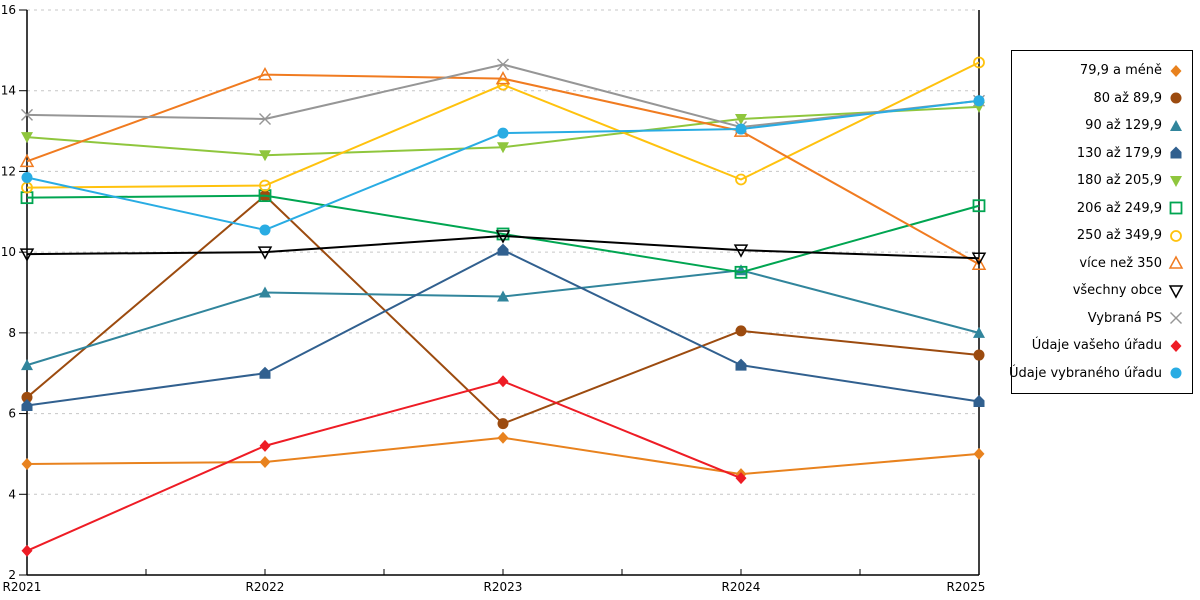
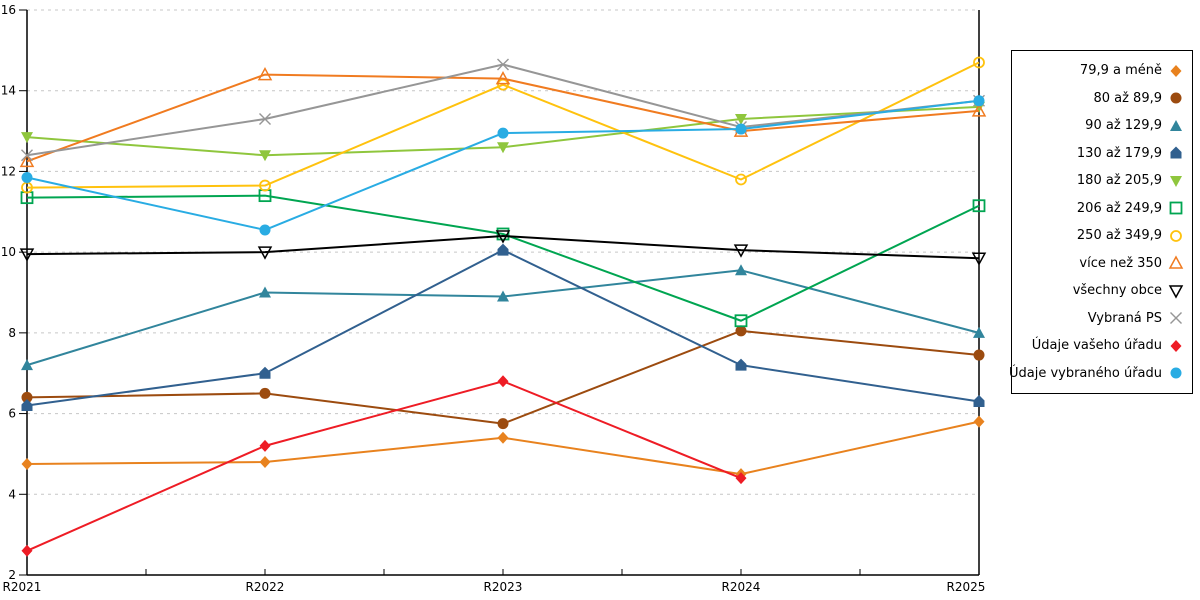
Vybraná PS/R2021: 13.4 -> 12.4
80 až 89,9/R2022: 11.4 -> 6.5
206 až 249,9/R2024: 9.5 -> 8.3
79,9 a méně/R2025: 5.0 -> 5.8
více než 350/R2025: 9.7 -> 13.5
